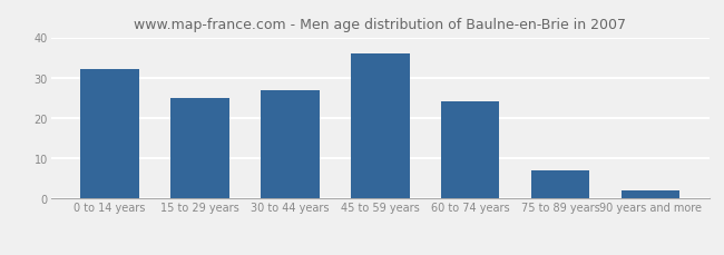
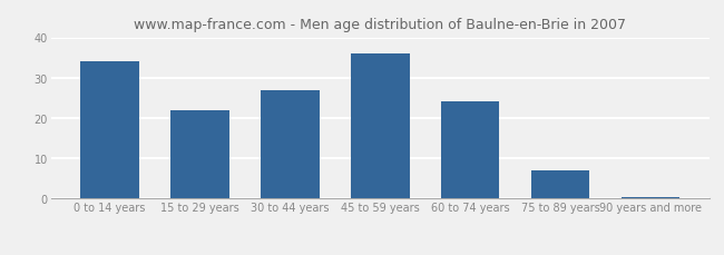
0 to 14 years: 32.0 -> 34.0
15 to 29 years: 25.0 -> 22.0
90 years and more: 2.0 -> 0.5
